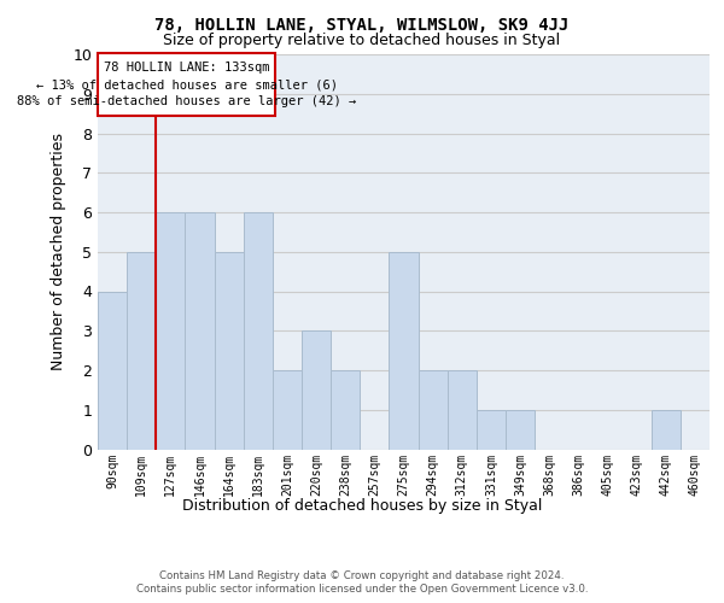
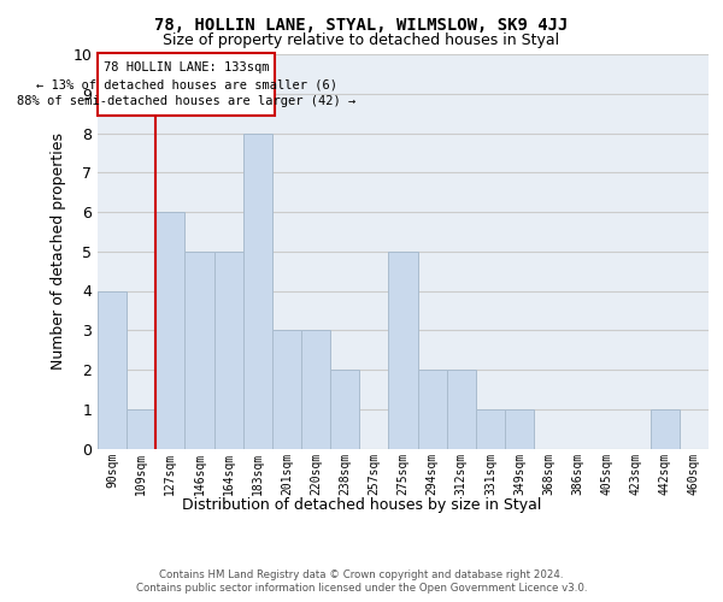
109sqm: 5 -> 1
146sqm: 6 -> 5
183sqm: 6 -> 8
201sqm: 2 -> 3
